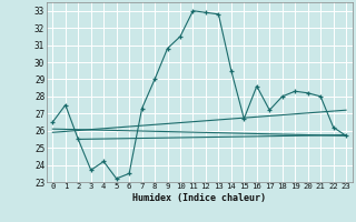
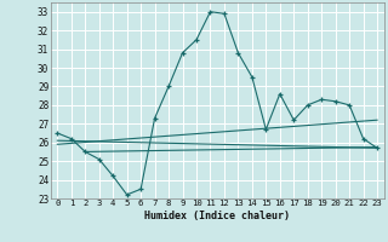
1: 27.5 -> 26.2
3: 23.7 -> 25.1
13: 32.8 -> 30.8
